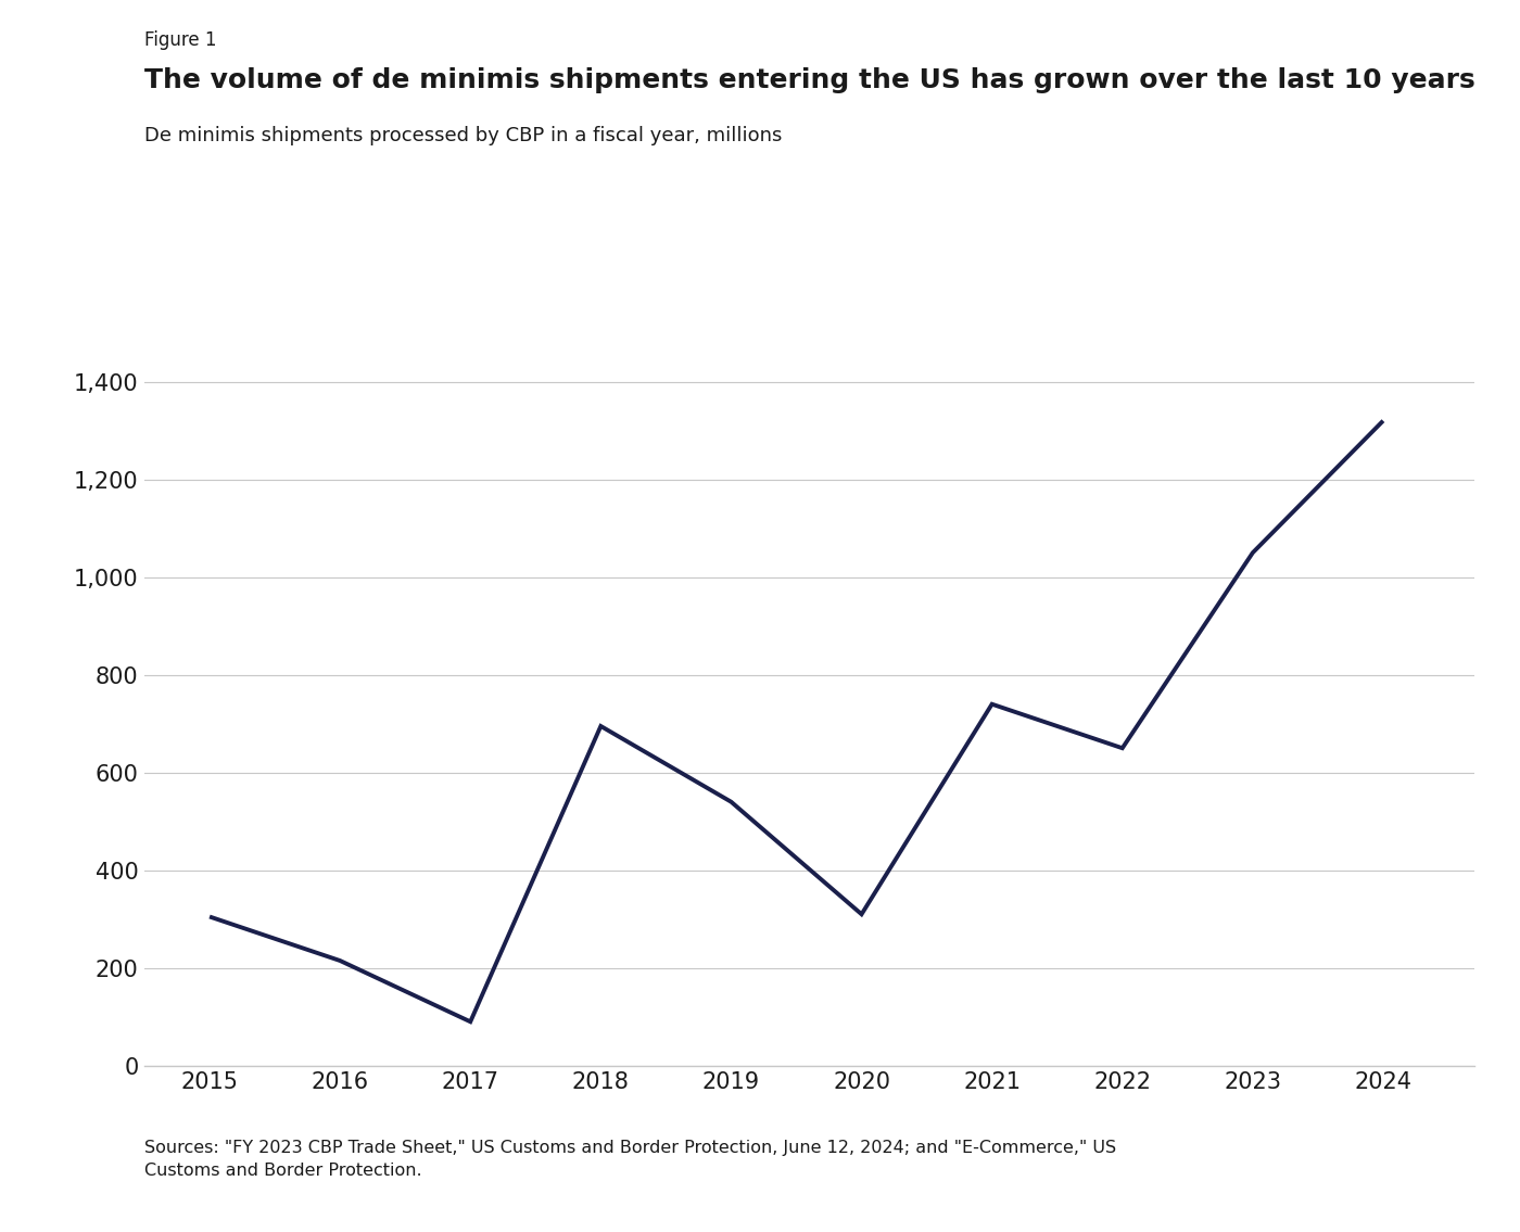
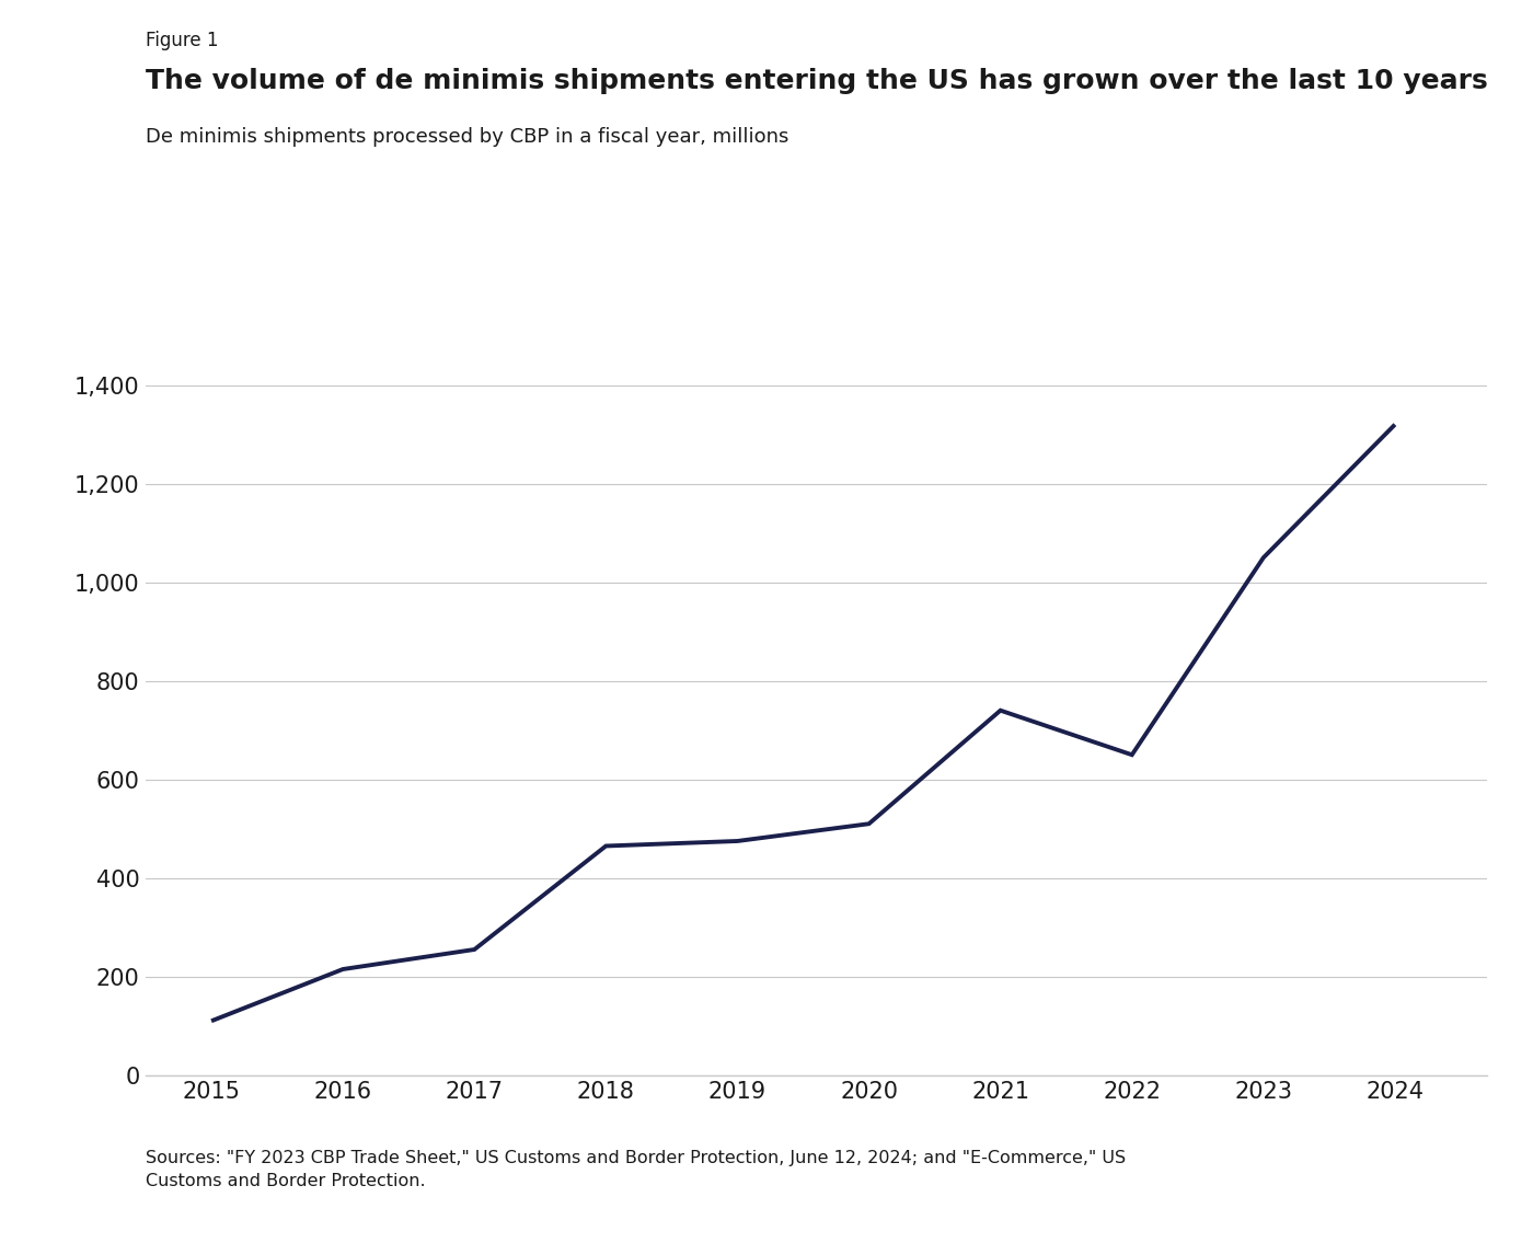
2015: 305 -> 110
2017: 90 -> 255
2018: 695 -> 465
2019: 540 -> 475
2020: 310 -> 510
